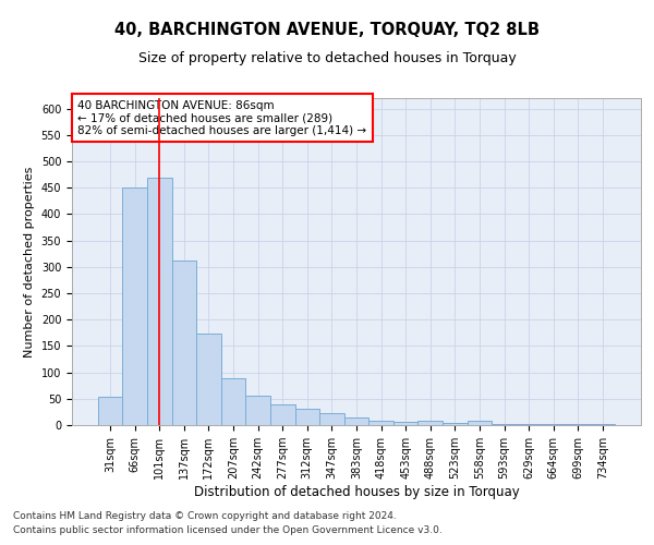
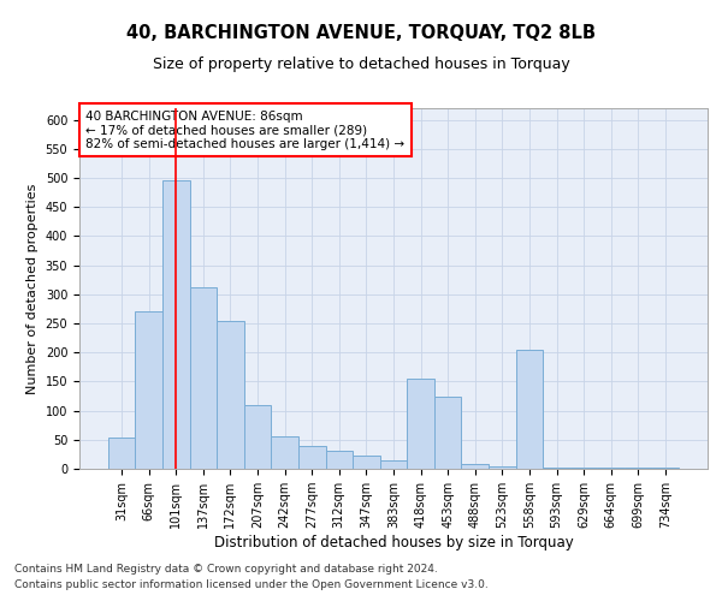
66sqm: 450 -> 270
101sqm: 470 -> 495
172sqm: 173 -> 255
207sqm: 88 -> 110
418sqm: 8 -> 155
453sqm: 7 -> 125
558sqm: 8 -> 205
